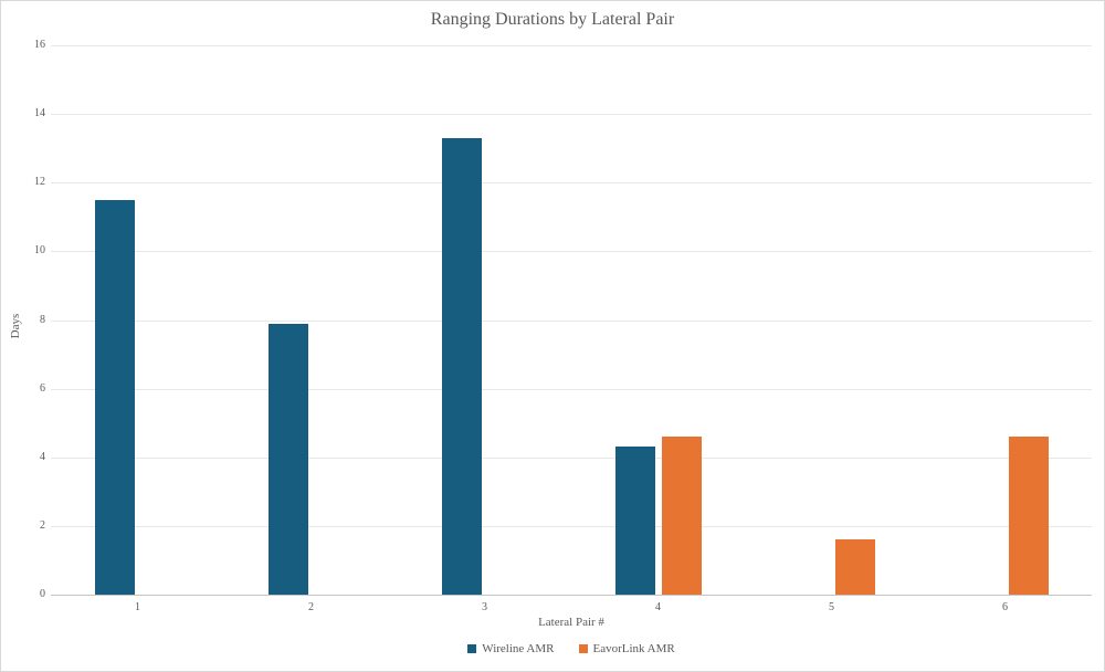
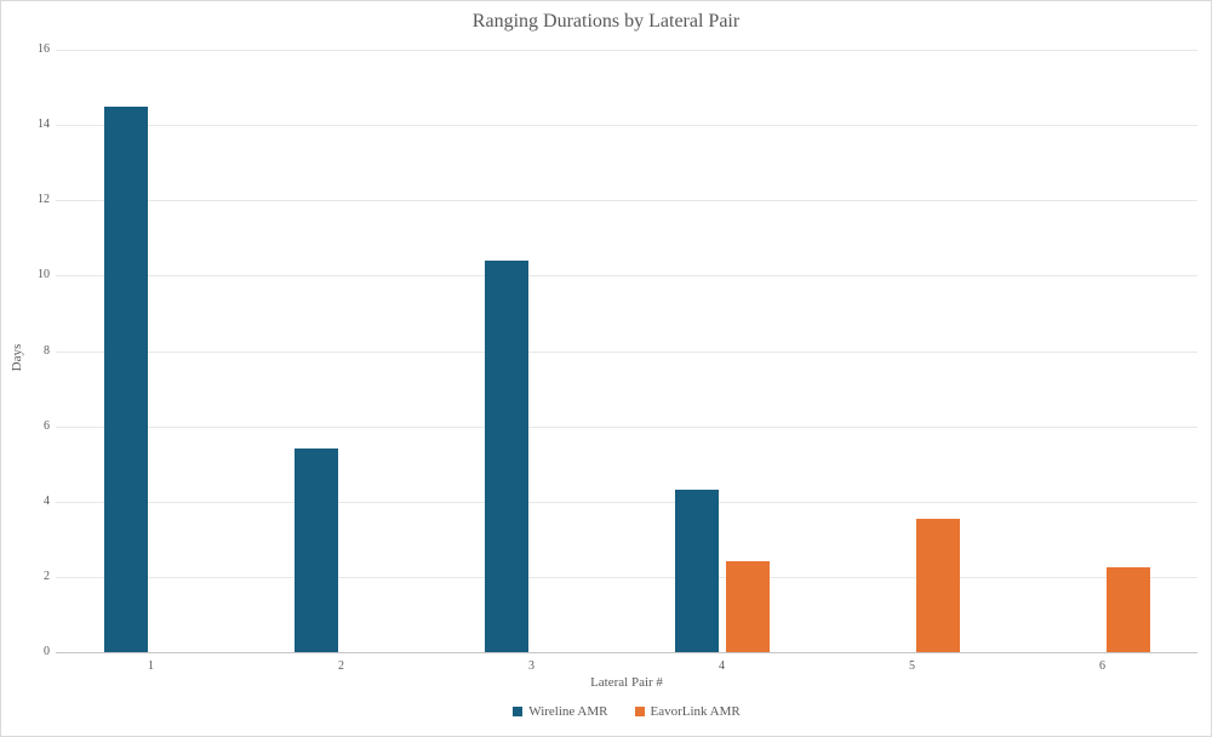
Wireline AMR/1: 11.5 -> 14.5
Wireline AMR/2: 7.9 -> 5.4
Wireline AMR/3: 13.3 -> 10.4
EavorLink AMR/4: 4.6 -> 2.4
EavorLink AMR/5: 1.6 -> 3.5
EavorLink AMR/6: 4.6 -> 2.2
